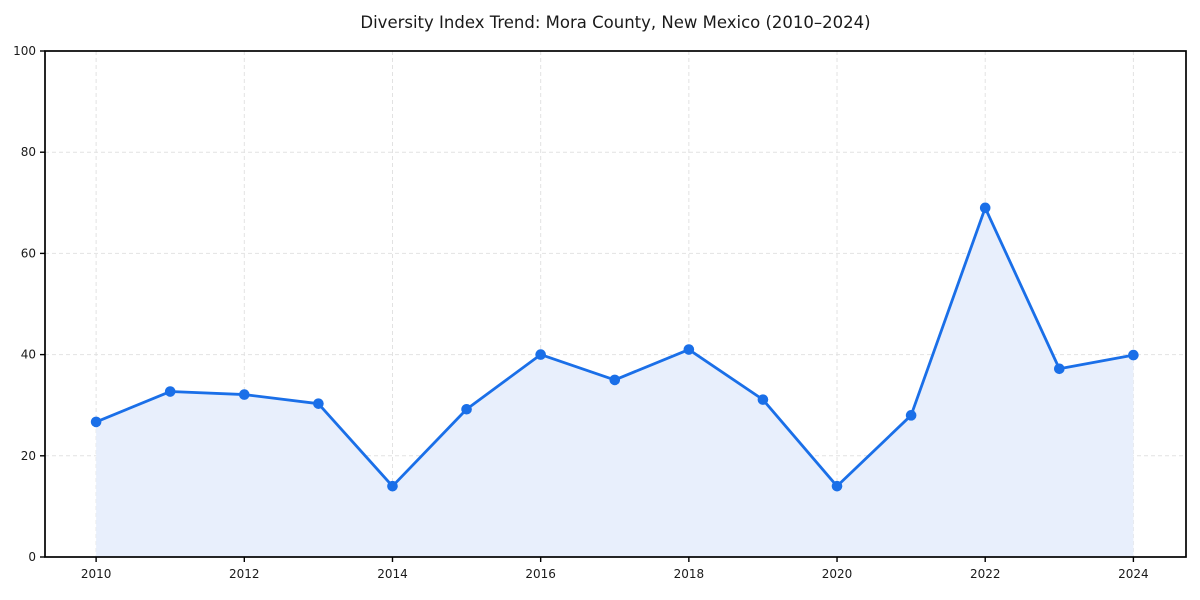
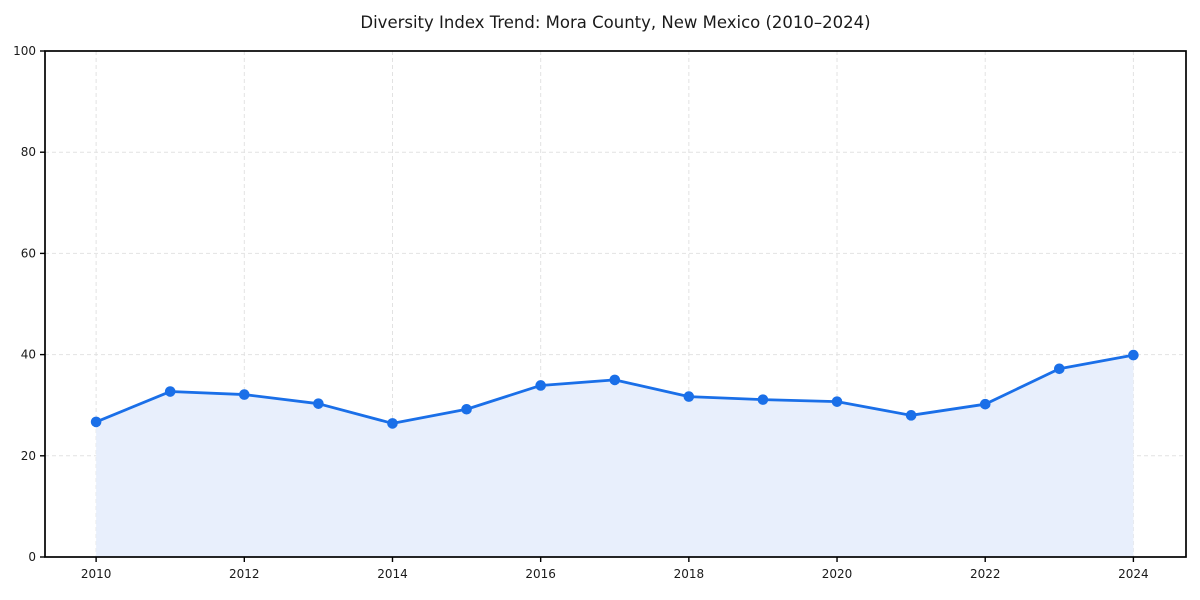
2014: 14 -> 26
2016: 40 -> 34
2018: 41 -> 32
2020: 14 -> 31
2022: 69 -> 30
